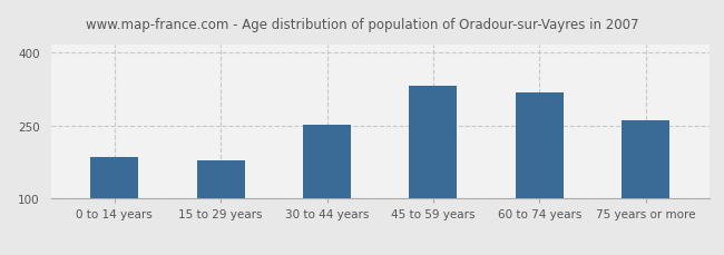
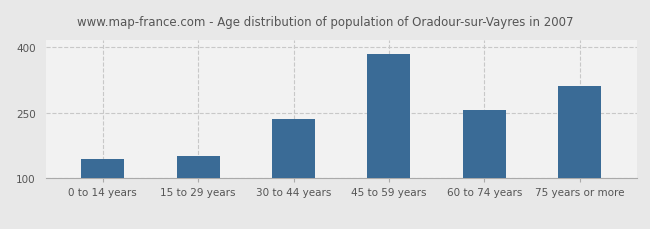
0 to 14 years: 185 -> 145
15 to 29 years: 178 -> 150
30 to 44 years: 251 -> 235
45 to 59 years: 332 -> 385
60 to 74 years: 318 -> 255
75 years or more: 260 -> 310
